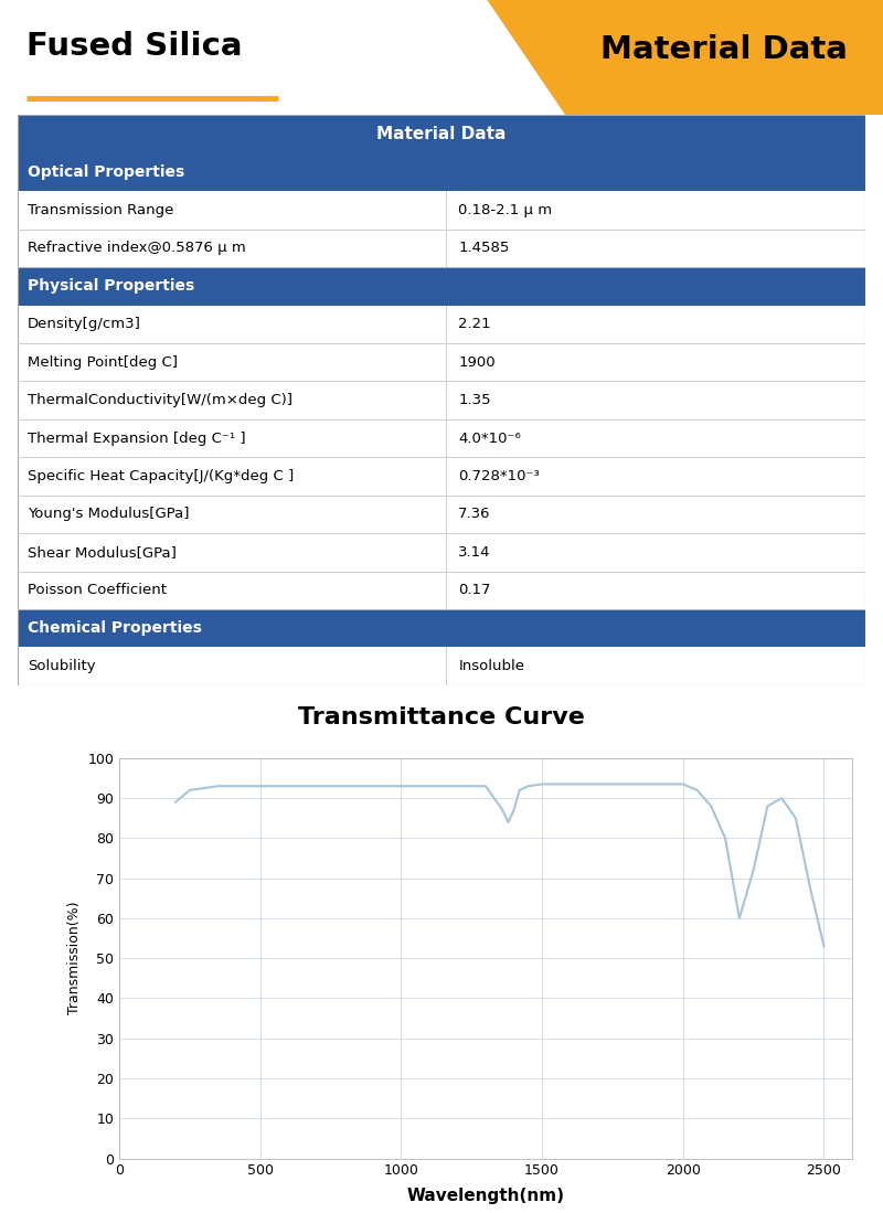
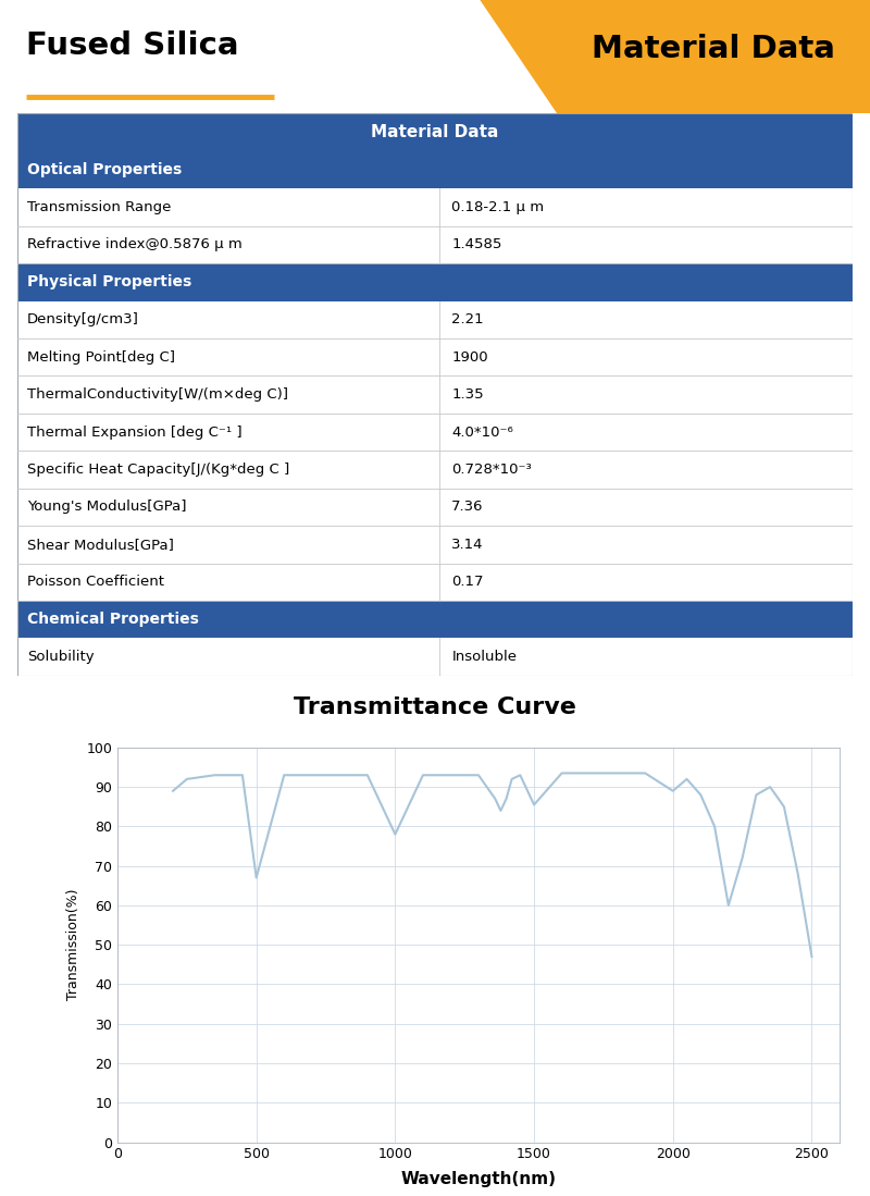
500: 93.0 -> 67.0
1000: 93.0 -> 78.0
1500: 93.5 -> 85.5
2000: 93.5 -> 89.0
2500: 53.0 -> 47.0
